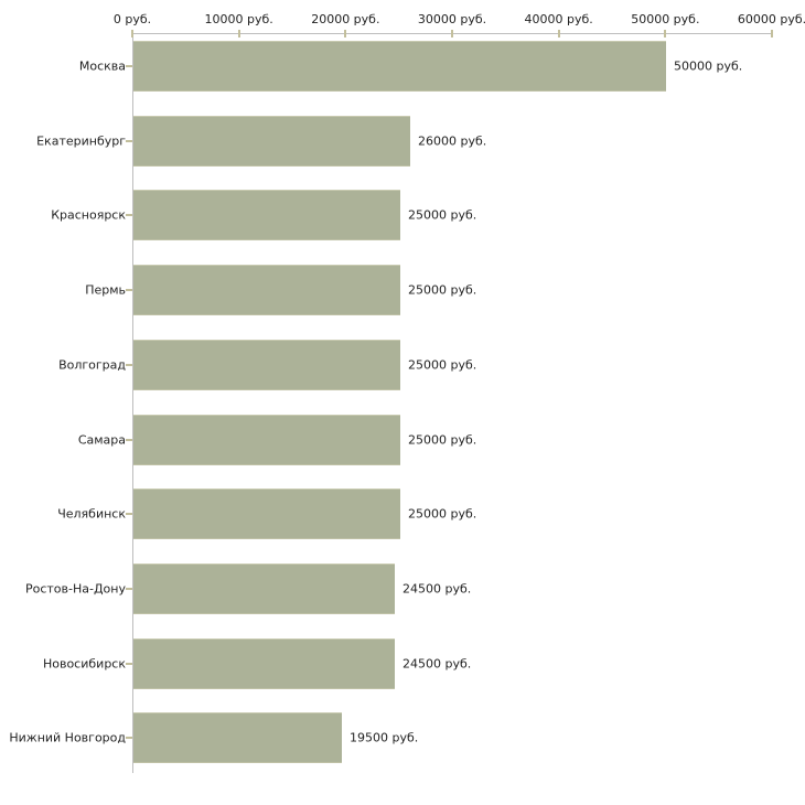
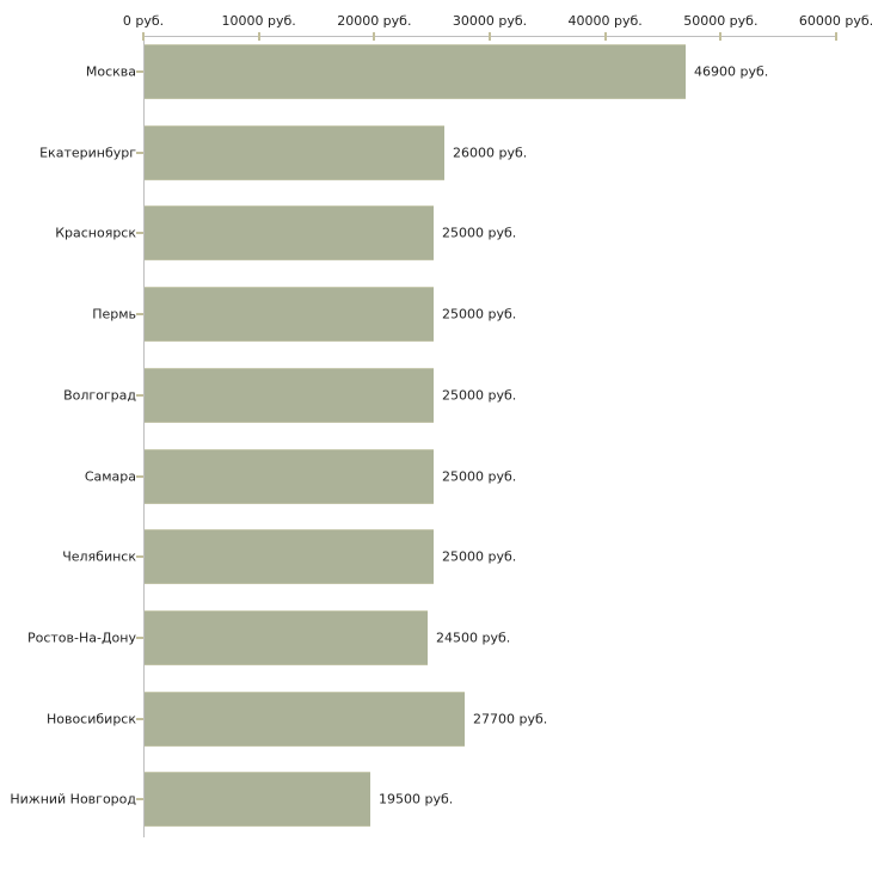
Москва: 50000 -> 46900
Новосибирск: 24500 -> 27700
